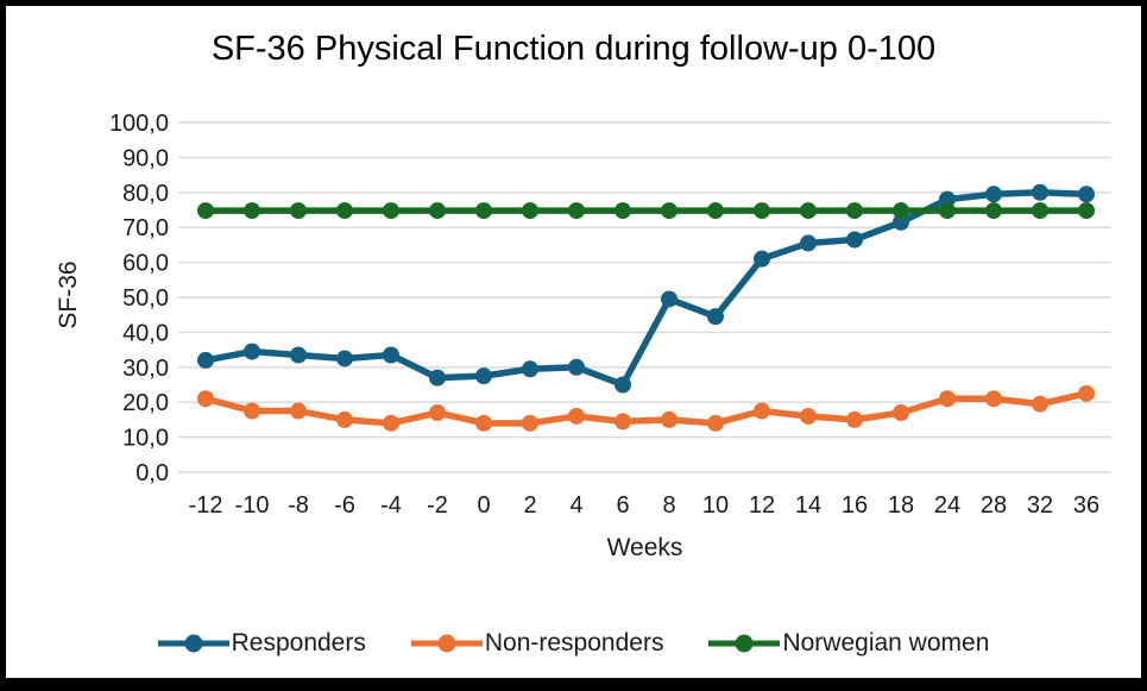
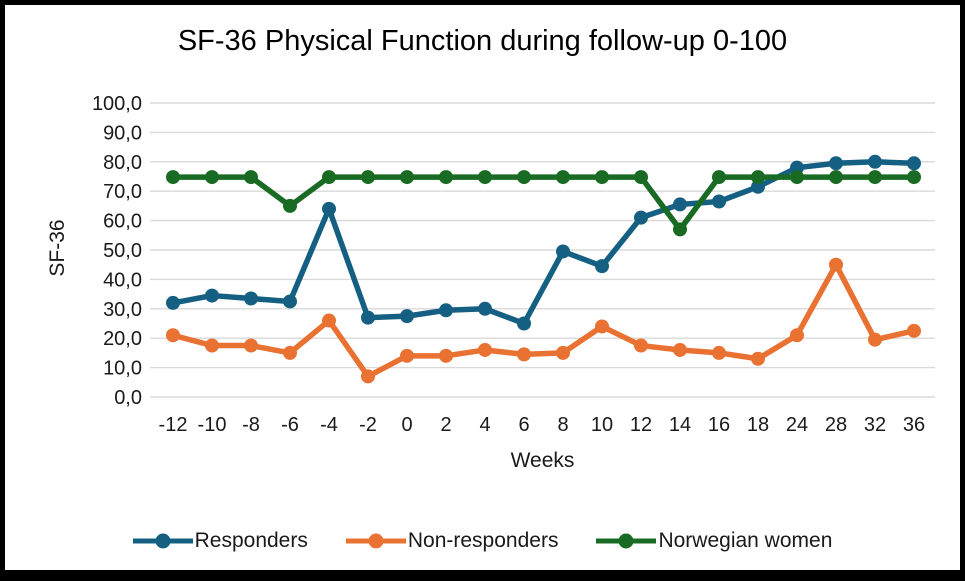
Norwegian women/-6: 75 -> 65
Responders/-4: 34 -> 64
Non-responders/-4: 14 -> 26
Non-responders/-2: 17 -> 7
Non-responders/10: 14 -> 24
Norwegian women/14: 75 -> 57
Non-responders/18: 17 -> 13
Non-responders/28: 21 -> 45
